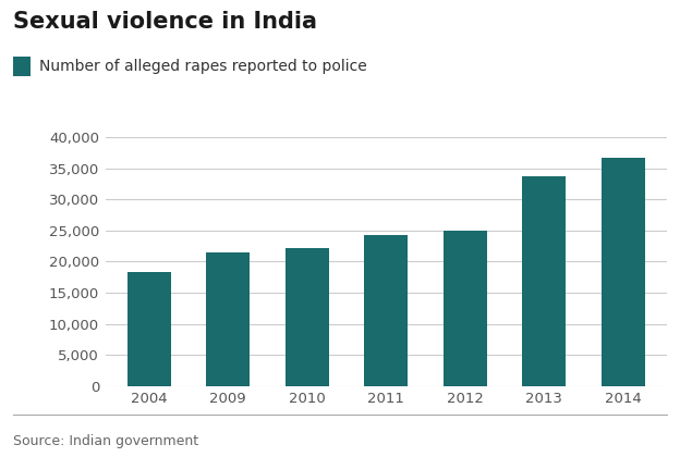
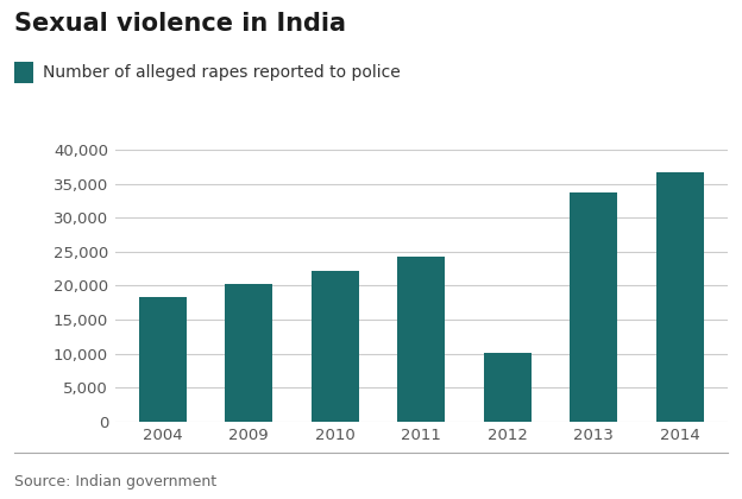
2009: 21,400 -> 20,200
2012: 24,900 -> 10,200
